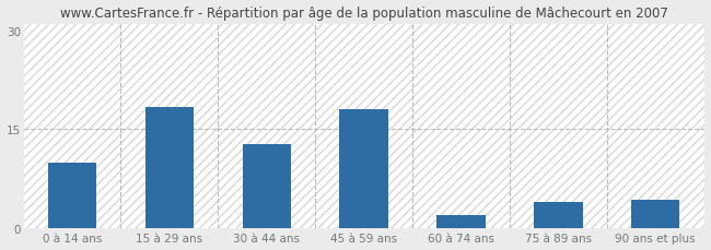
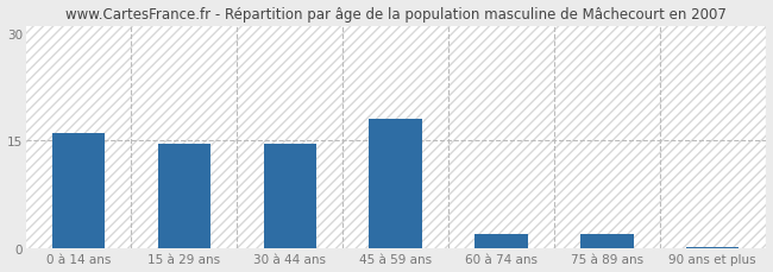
0 à 14 ans: 10.0 -> 16.0
15 à 29 ans: 18.4 -> 14.5
30 à 44 ans: 12.8 -> 14.5
75 à 89 ans: 4.0 -> 2.0
90 ans et plus: 4.4 -> 0.2
